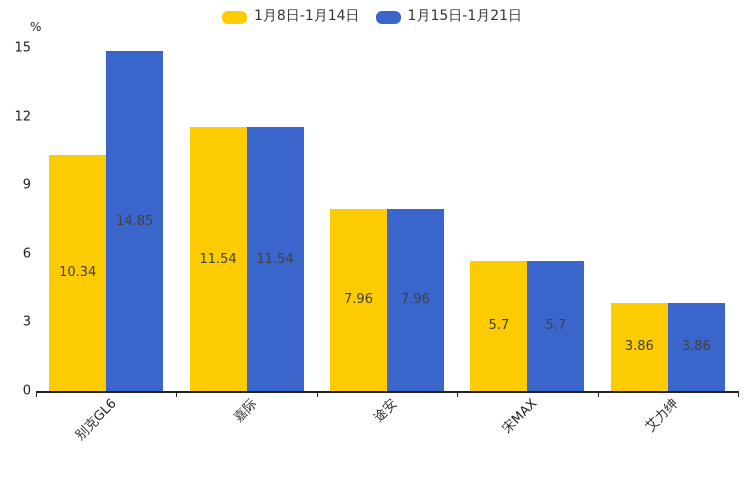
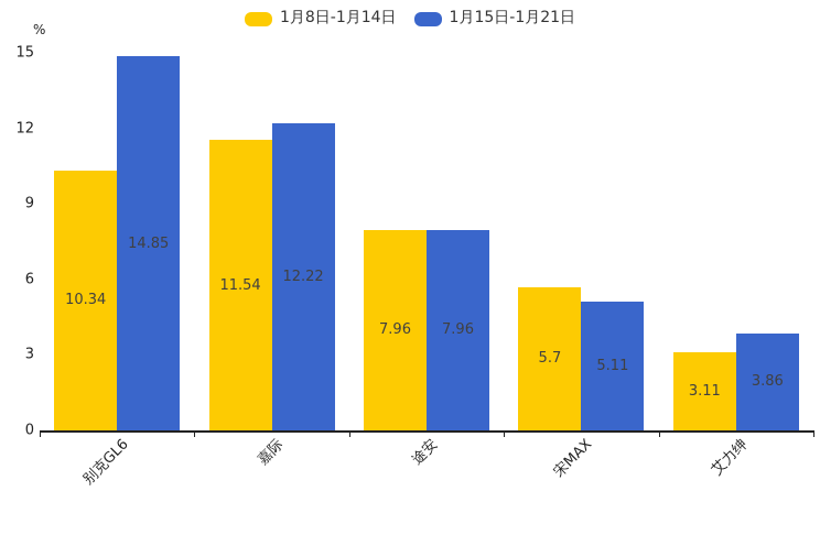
1月15日-1月21日/嘉际: 11.54 -> 12.22
1月15日-1月21日/宋MAX: 5.7 -> 5.11
1月8日-1月14日/艾力绅: 3.86 -> 3.11
